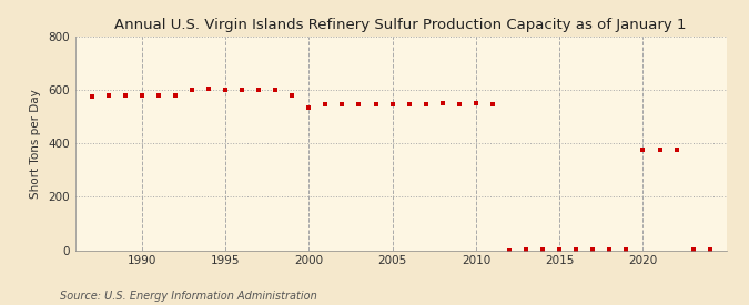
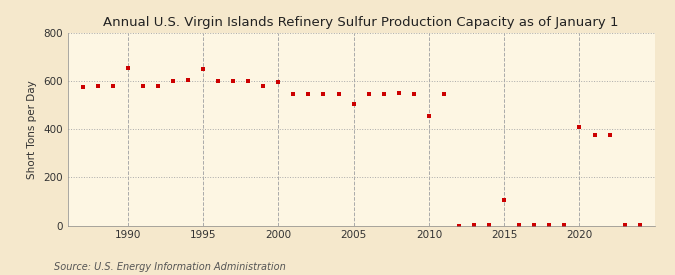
1990: 580 -> 655
1995: 600 -> 650
2000: 535 -> 595
2005: 548 -> 505
2010: 550 -> 455
2015: 2 -> 105
2020: 375 -> 410
